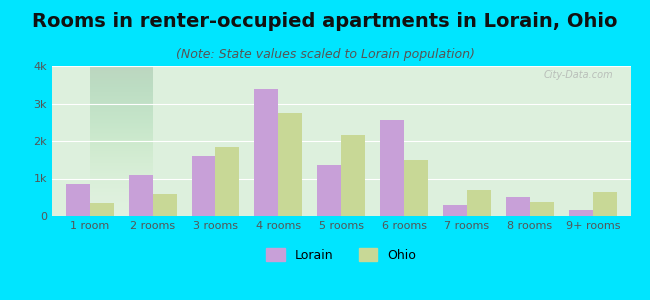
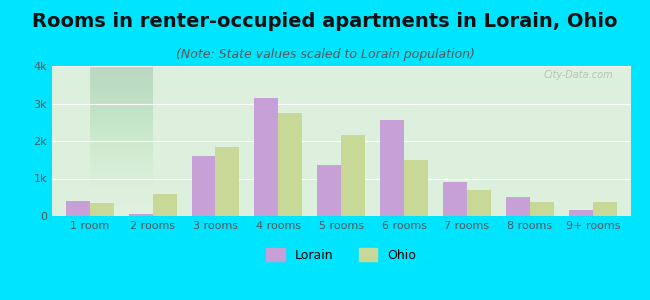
Lorain/1 room: 0.85k -> 0.40k
Lorain/2 rooms: 1.10k -> 0.05k
Lorain/4 rooms: 3.40k -> 3.15k
Lorain/7 rooms: 0.30k -> 0.90k
Ohio/9+ rooms: 0.65k -> 0.38k
